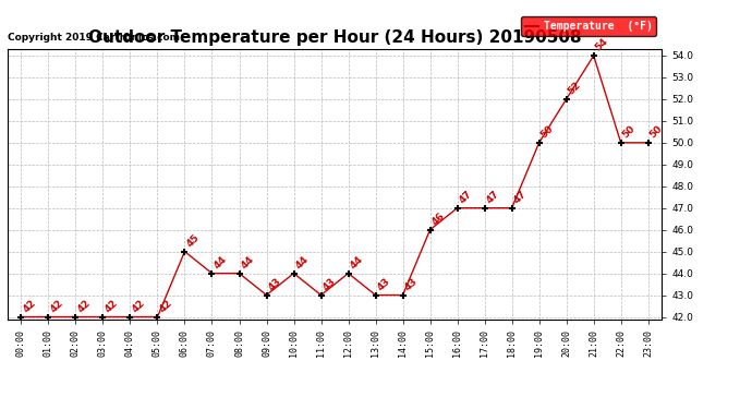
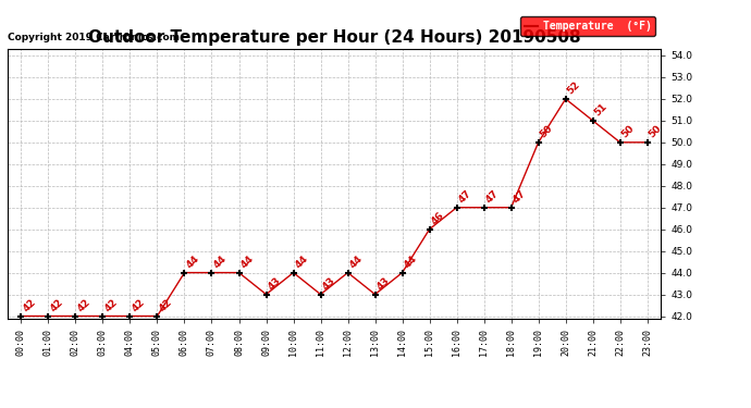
06:00: 45 -> 44
14:00: 43 -> 44
21:00: 54 -> 51
